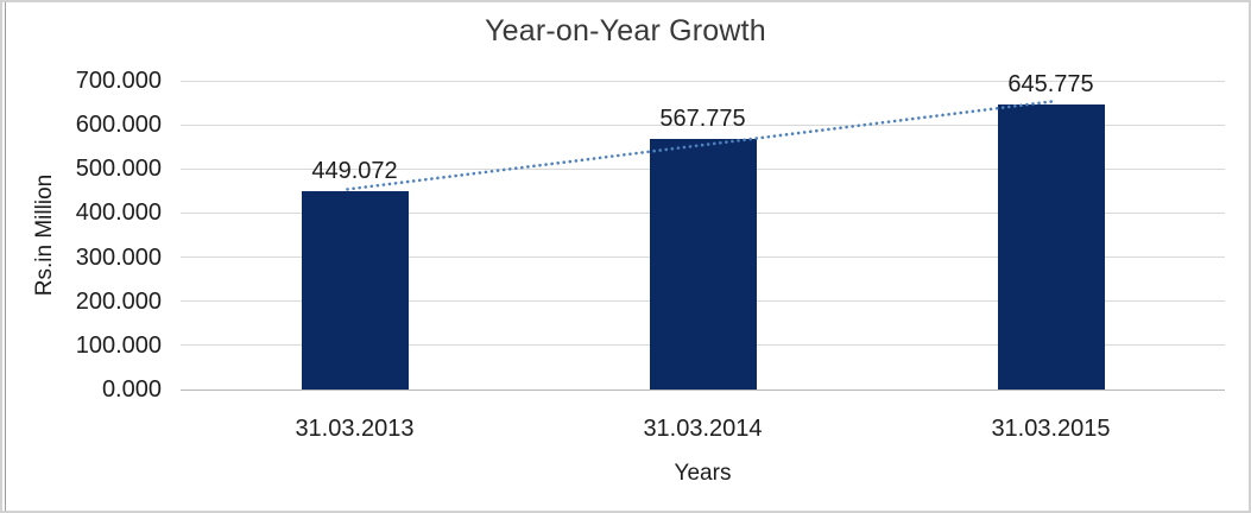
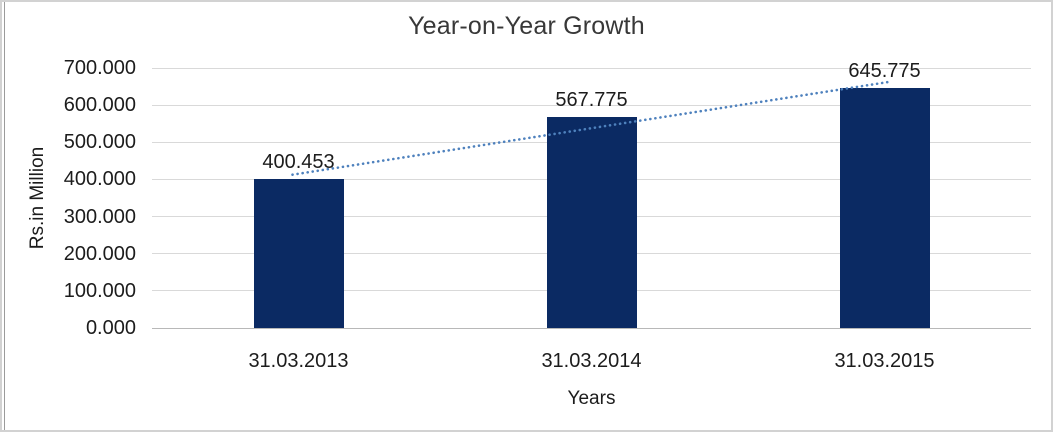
31.03.2013: 449.072 -> 400.453
